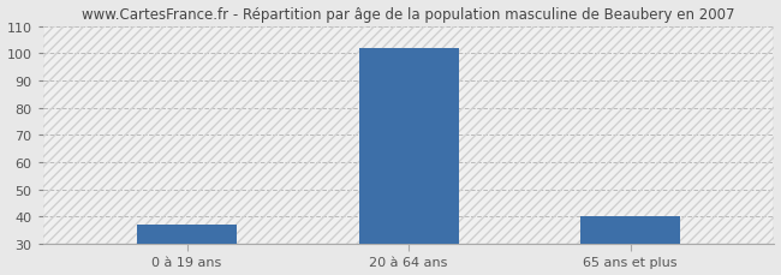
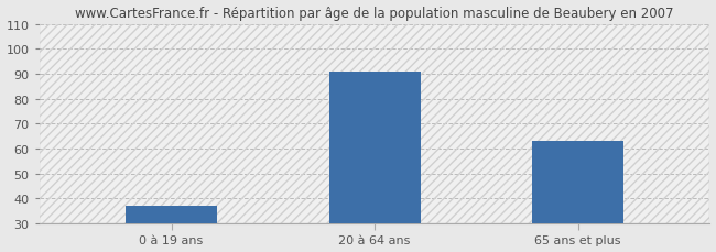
20 à 64 ans: 102 -> 91
65 ans et plus: 40 -> 63
